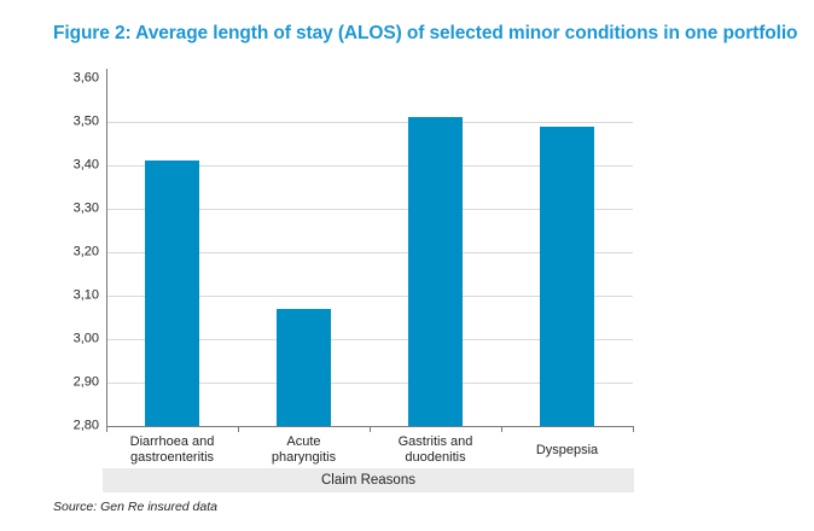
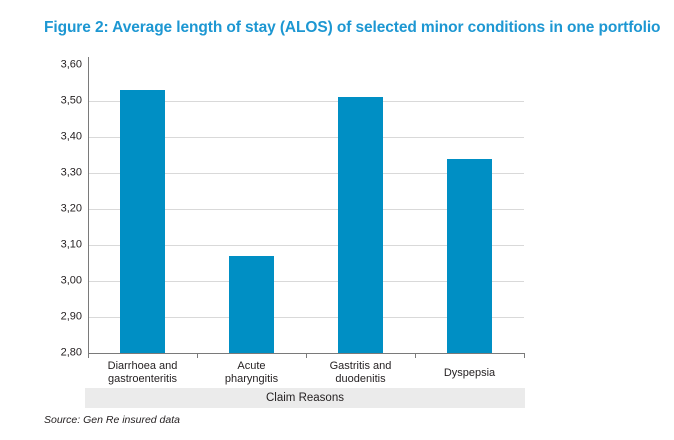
Diarrhoea and gastroenteritis: 3,41 -> 3,53
Dyspepsia: 3,49 -> 3,34
